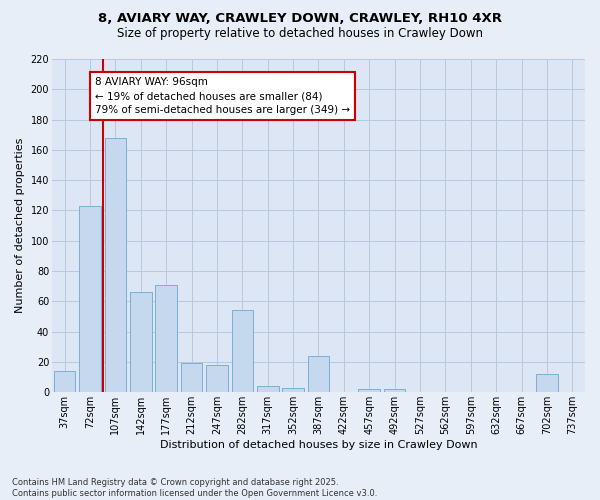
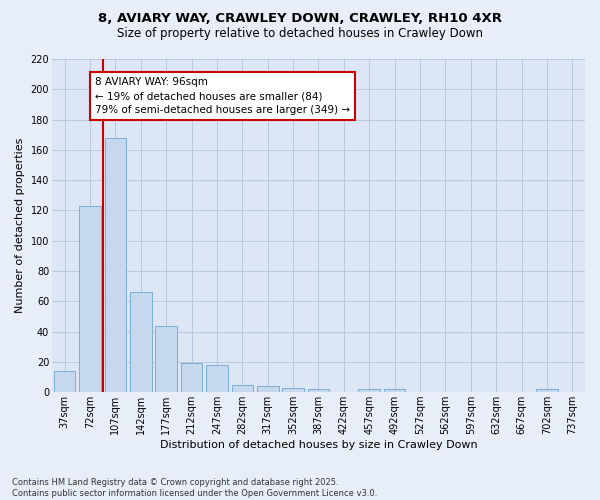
177sqm: 71 -> 44
282sqm: 54 -> 5
387sqm: 24 -> 2
702sqm: 12 -> 2
